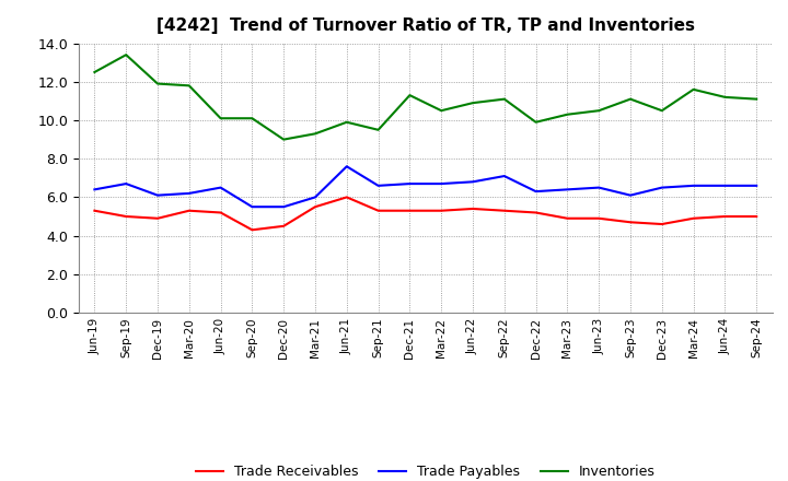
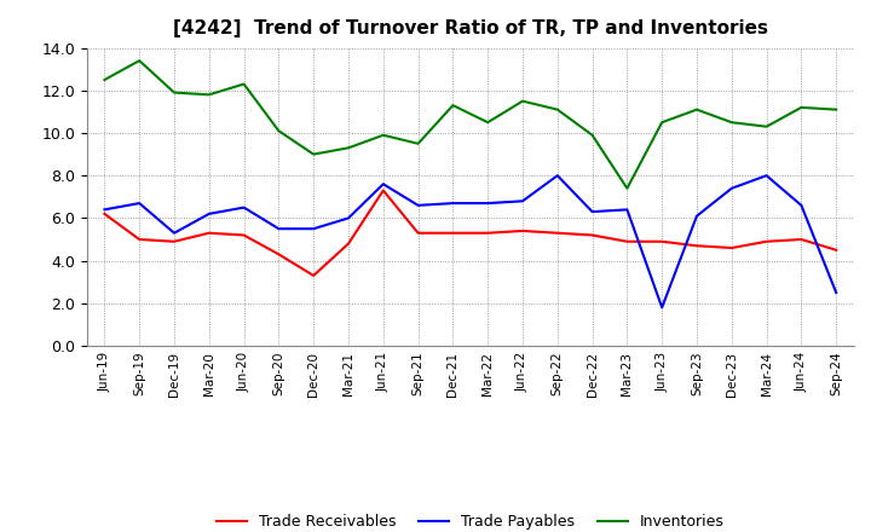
Trade Receivables/Jun-19: 5.3 -> 6.2
Trade Payables/Dec-19: 6.1 -> 5.3
Inventories/Jun-20: 10.1 -> 12.3
Trade Receivables/Dec-20: 4.5 -> 3.3
Trade Receivables/Mar-21: 5.5 -> 4.8
Trade Receivables/Jun-21: 6.0 -> 7.3
Inventories/Jun-22: 10.9 -> 11.5
Trade Payables/Sep-22: 7.1 -> 8.0
Inventories/Mar-23: 10.3 -> 7.4
Trade Payables/Jun-23: 6.5 -> 1.8
Trade Payables/Dec-23: 6.5 -> 7.4
Trade Payables/Mar-24: 6.6 -> 8.0
Inventories/Mar-24: 11.6 -> 10.3
Trade Receivables/Sep-24: 5.0 -> 4.5
Trade Payables/Sep-24: 6.6 -> 2.5
